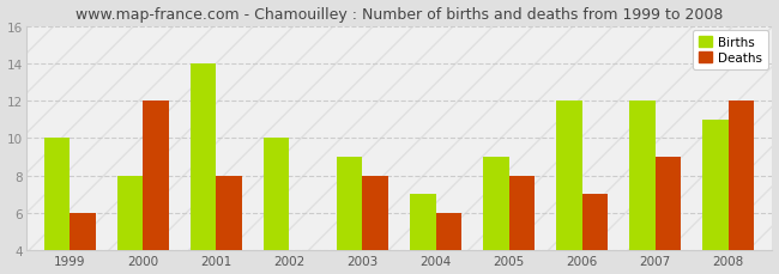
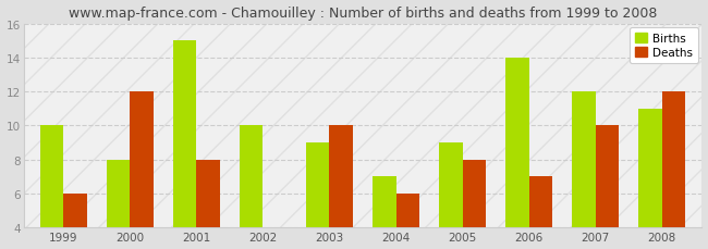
Births/2001: 14 -> 15
Deaths/2003: 8 -> 10
Births/2006: 12 -> 14
Deaths/2007: 9 -> 10
